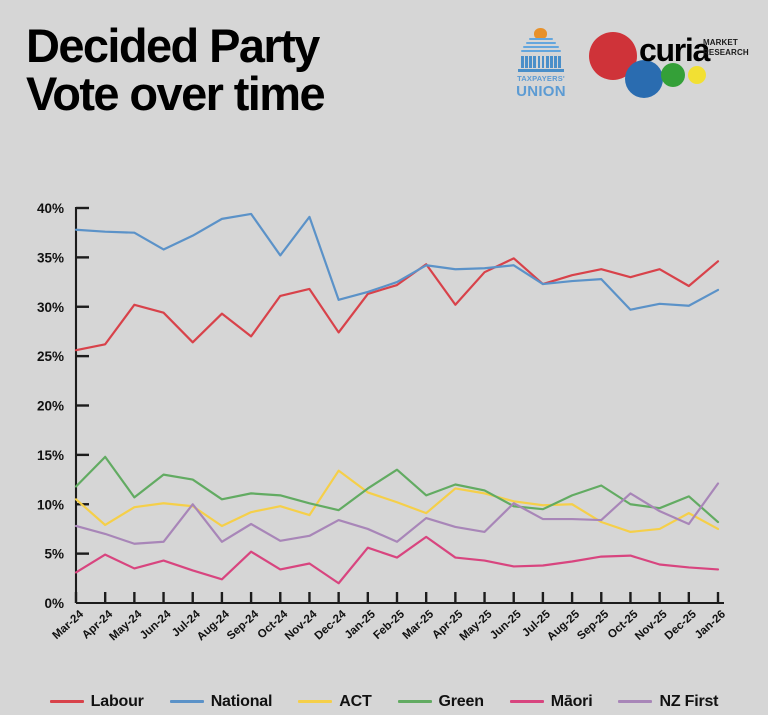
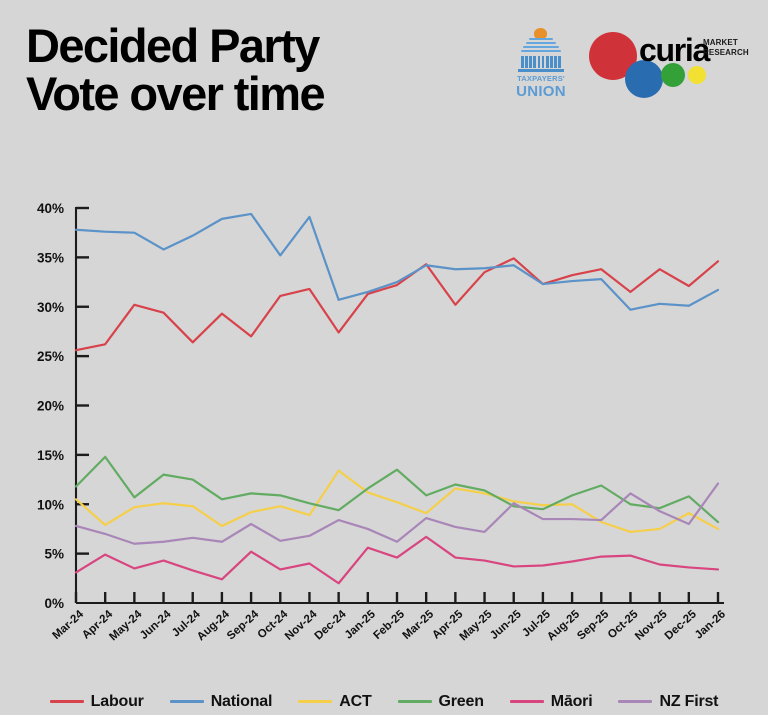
NZ First/Jul-24: 10% -> 7%
Labour/Oct-25: 33% -> 32%
